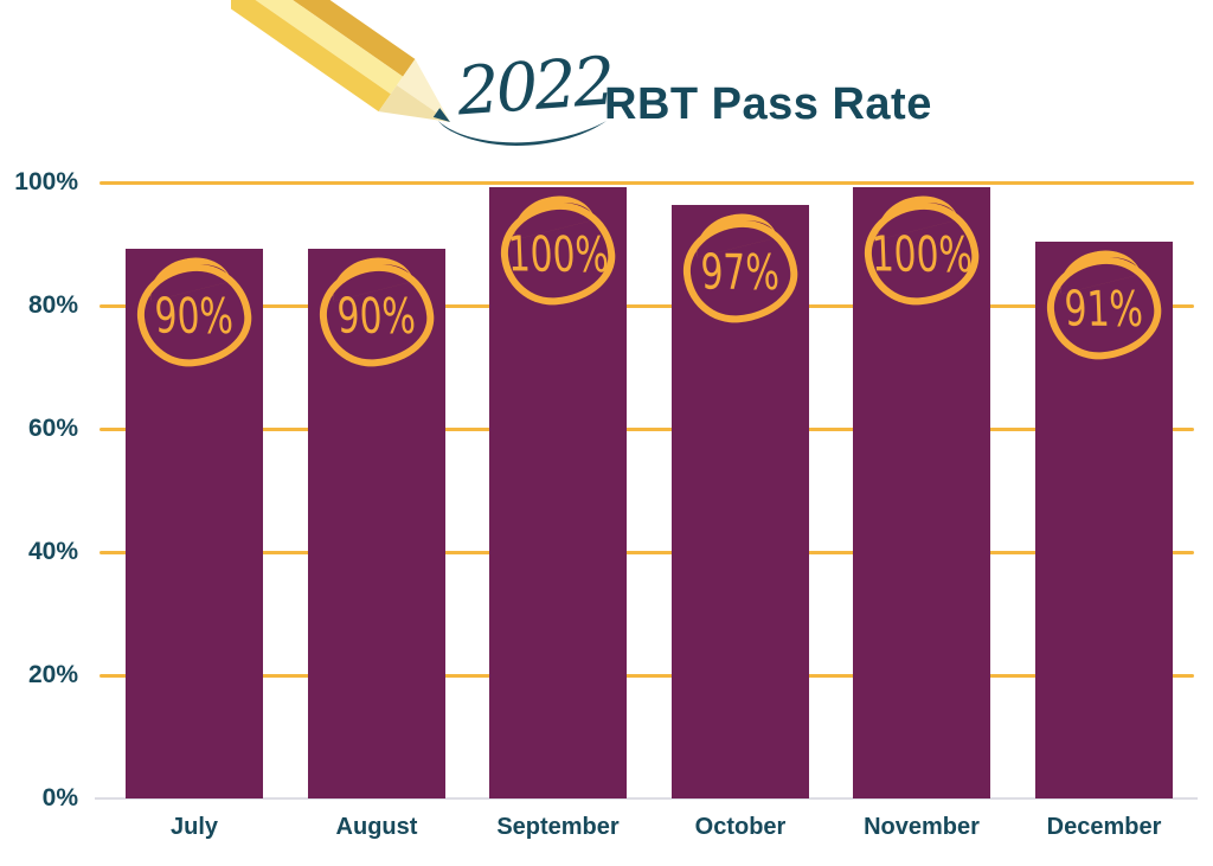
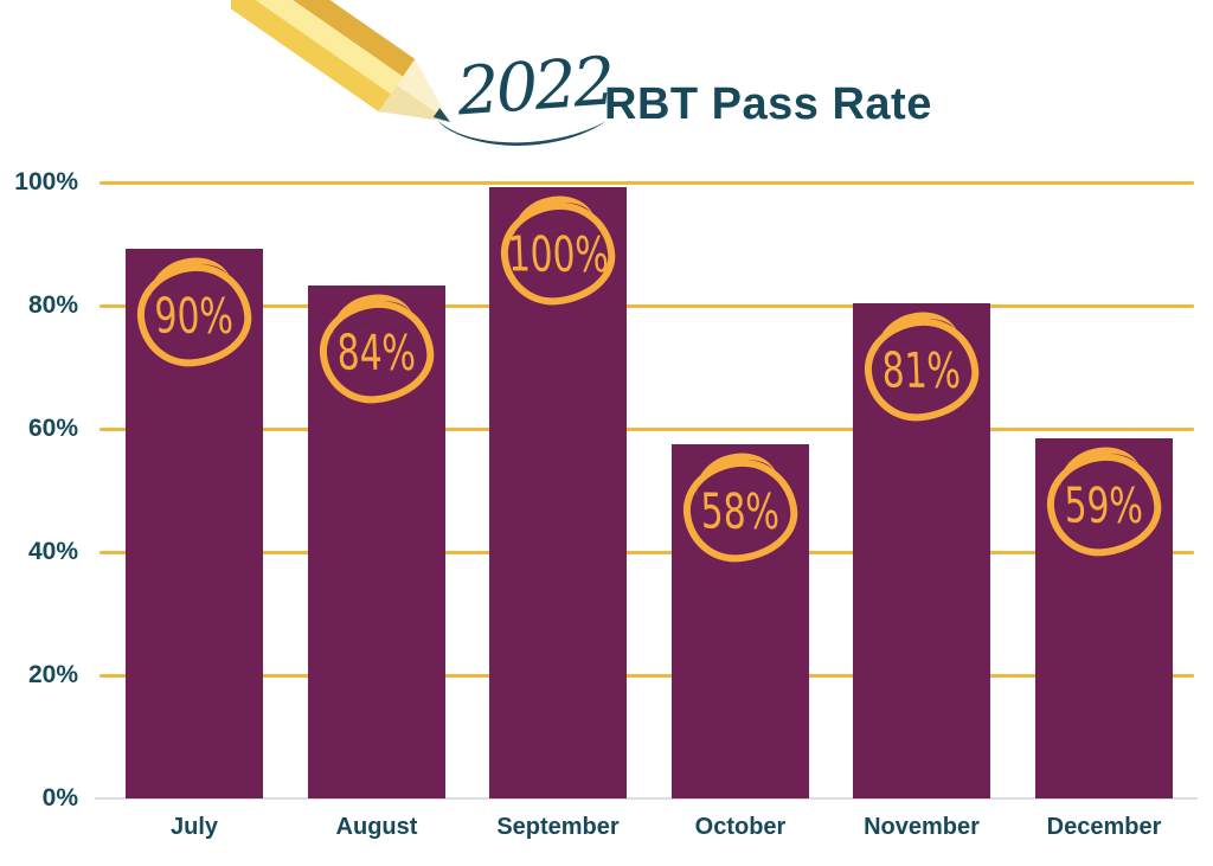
August: 90% -> 84%
October: 97% -> 58%
November: 100% -> 81%
December: 91% -> 59%
